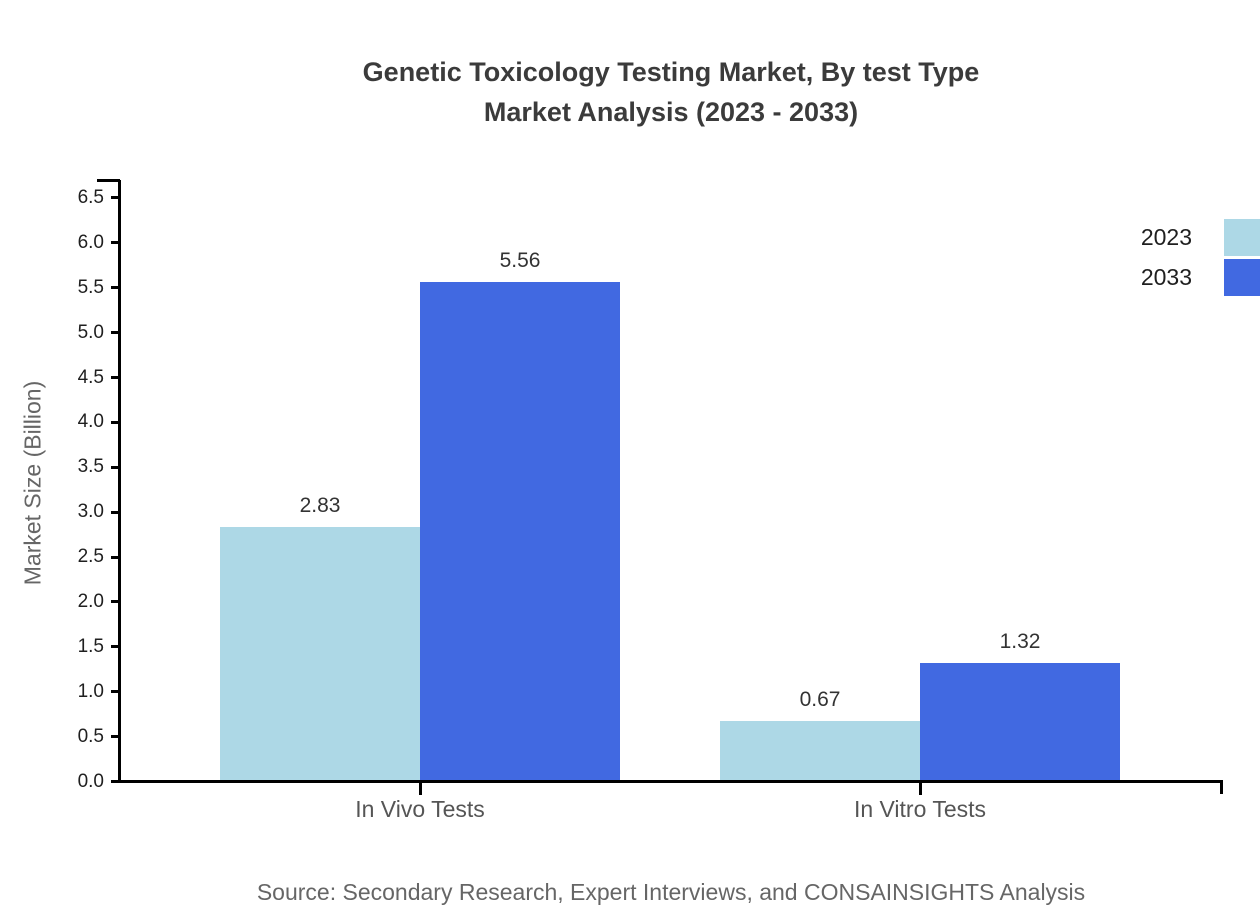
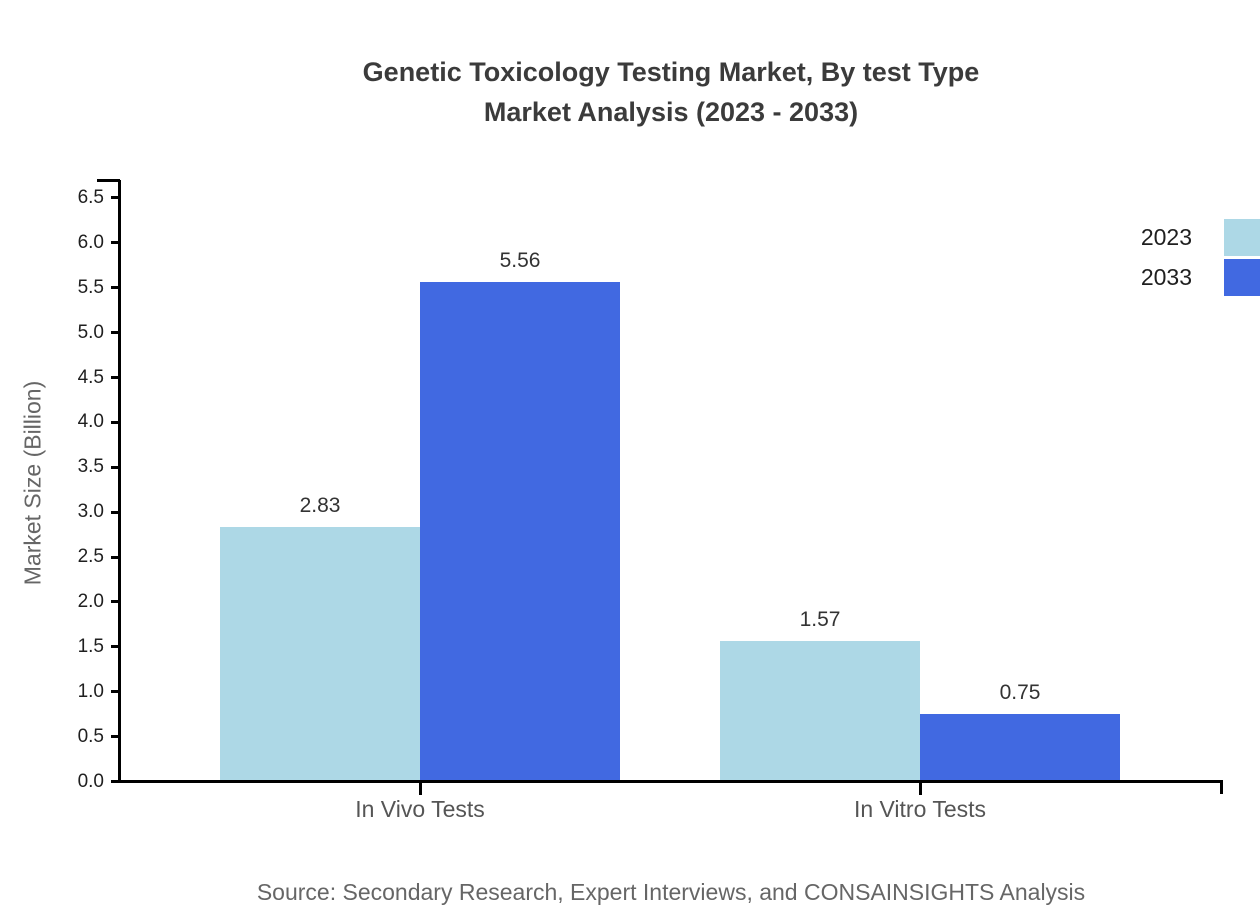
2023/In Vitro Tests: 0.67 -> 1.57
2033/In Vitro Tests: 1.32 -> 0.75
